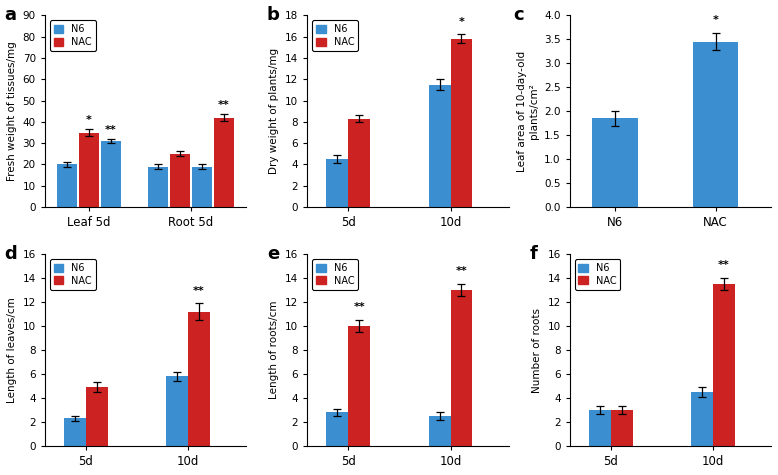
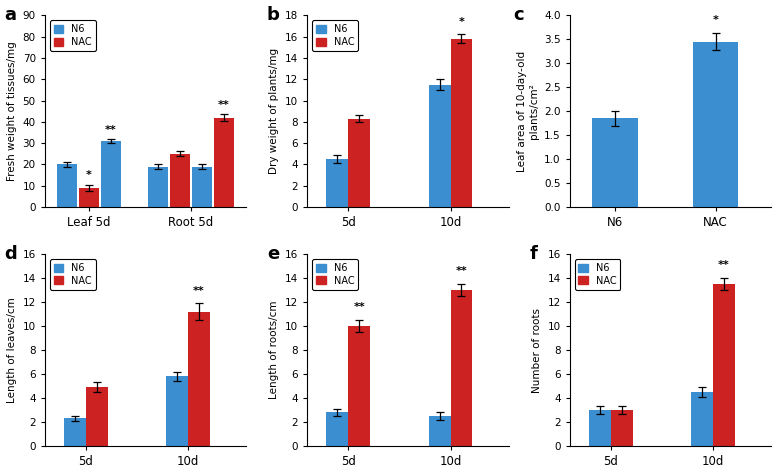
Leaf 5d: 35 -> 9
